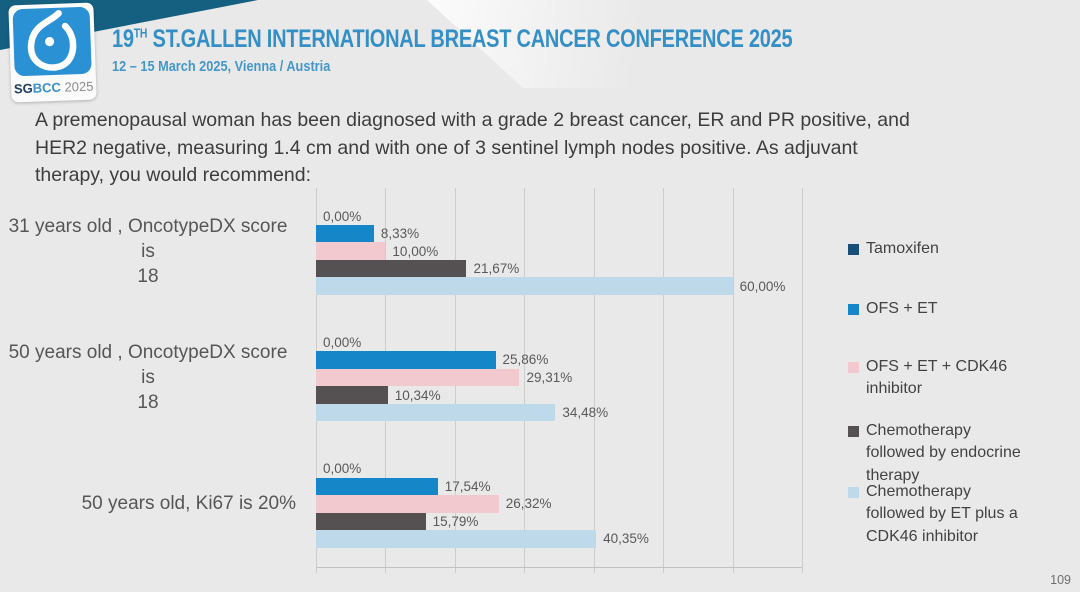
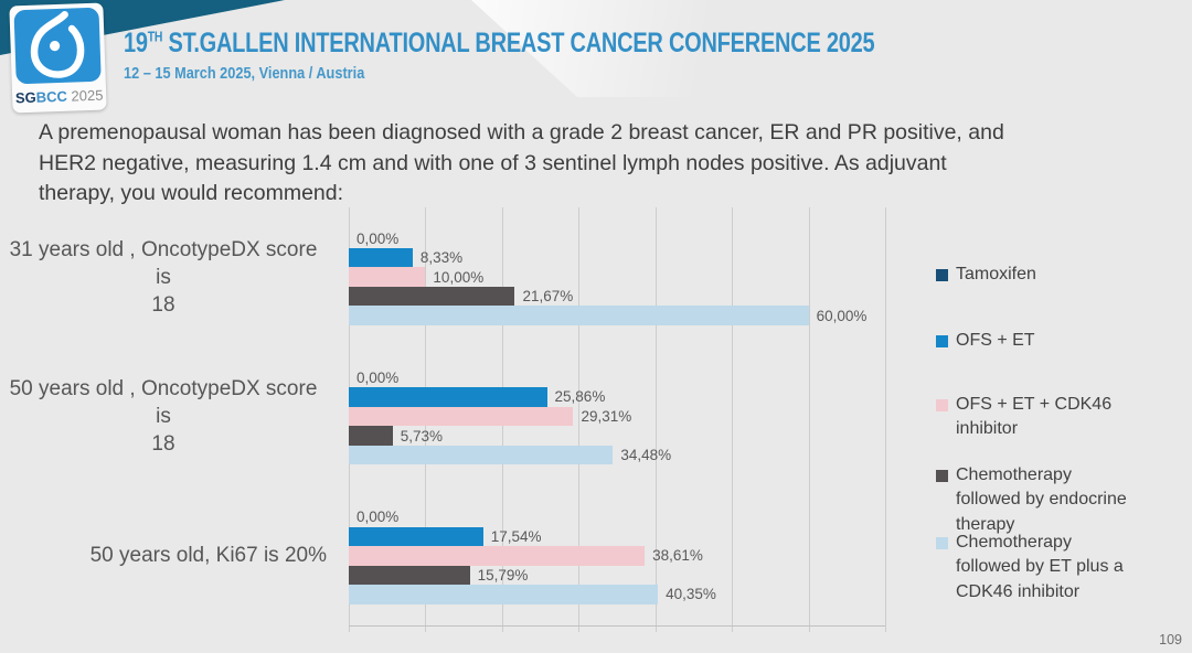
Chemotherapy followed by endocrine therapy/50 years old , OncotypeDX score is 18: 10,34% -> 5,73%
OFS + ET + CDK46 inhibitor/50 years old, Ki67 is 20%: 26,32% -> 38,61%
